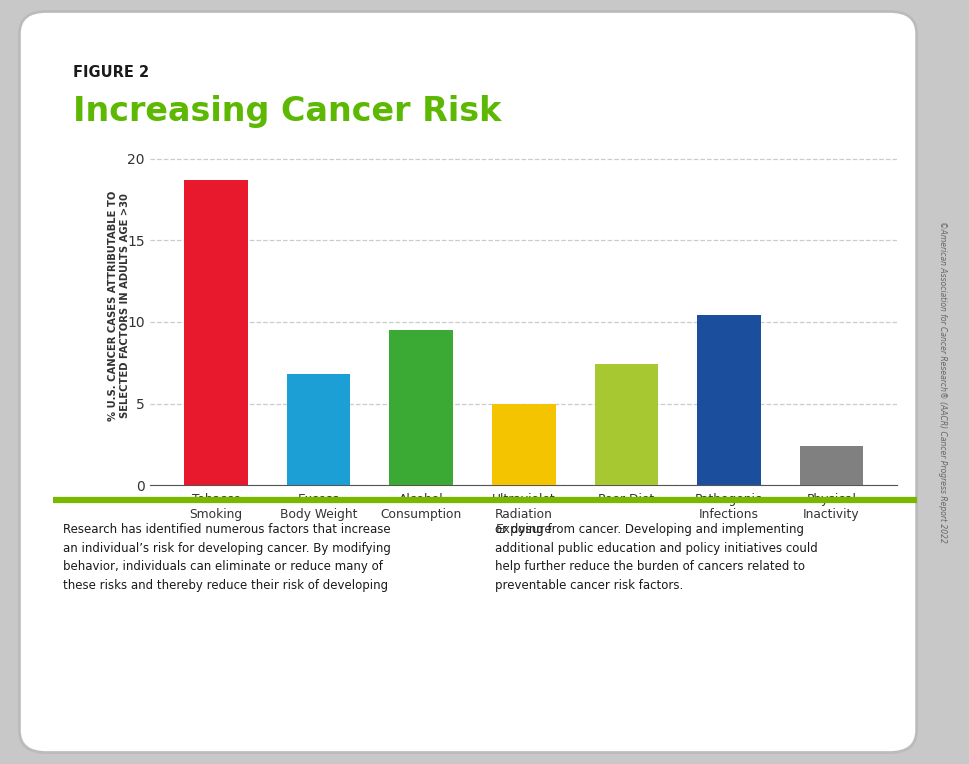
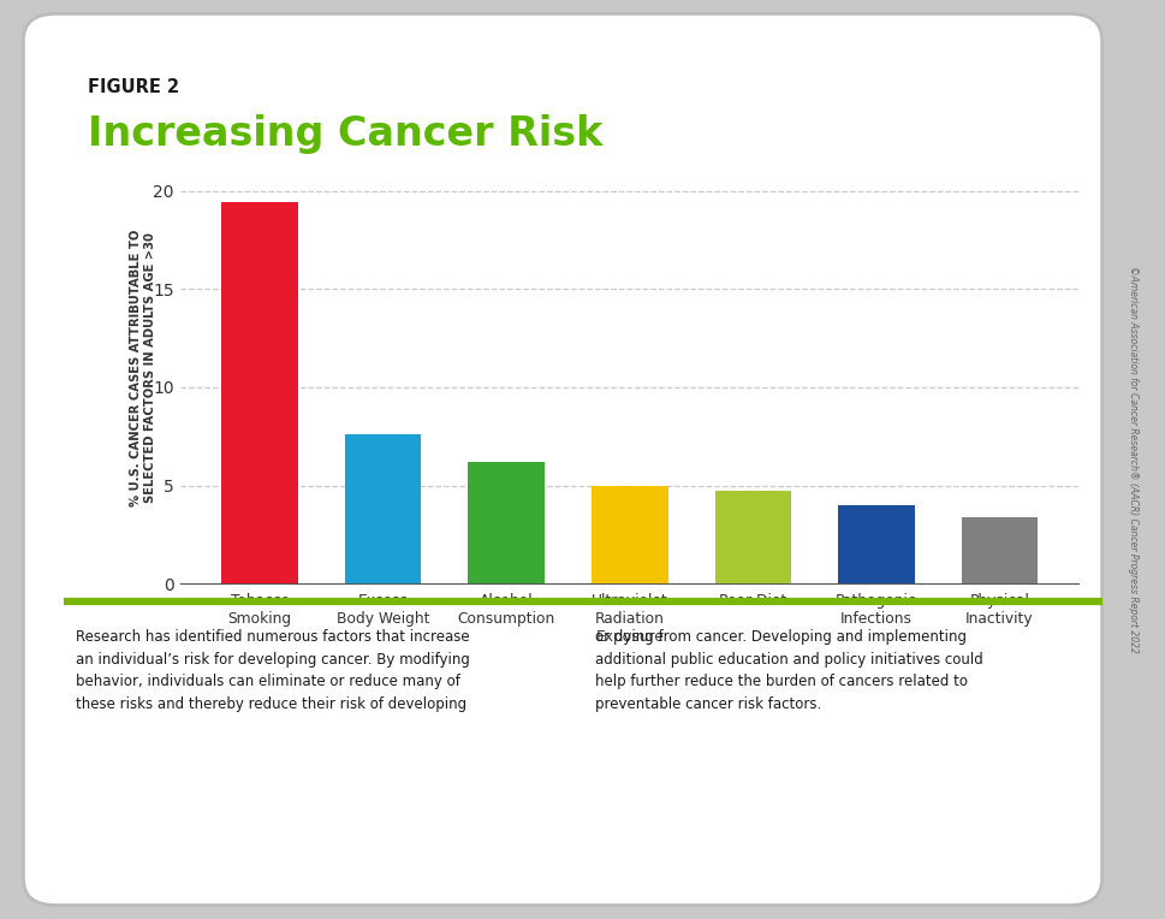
Tobacco Smoking: 18.7 -> 19.4
Excess Body Weight: 6.8 -> 7.6
Alcohol Consumption: 9.5 -> 6.2
Poor Diet: 7.4 -> 4.7
Pathogenic Infections: 10.4 -> 4.0
Physical Inactivity: 2.4 -> 3.4
